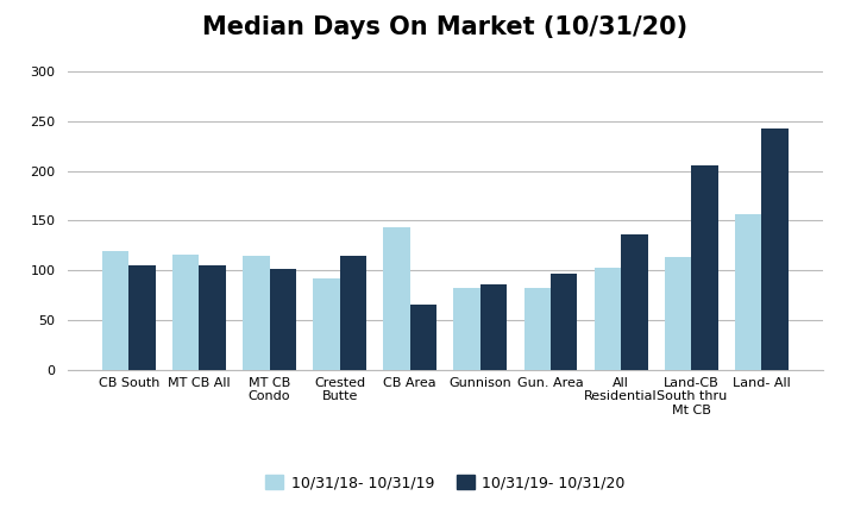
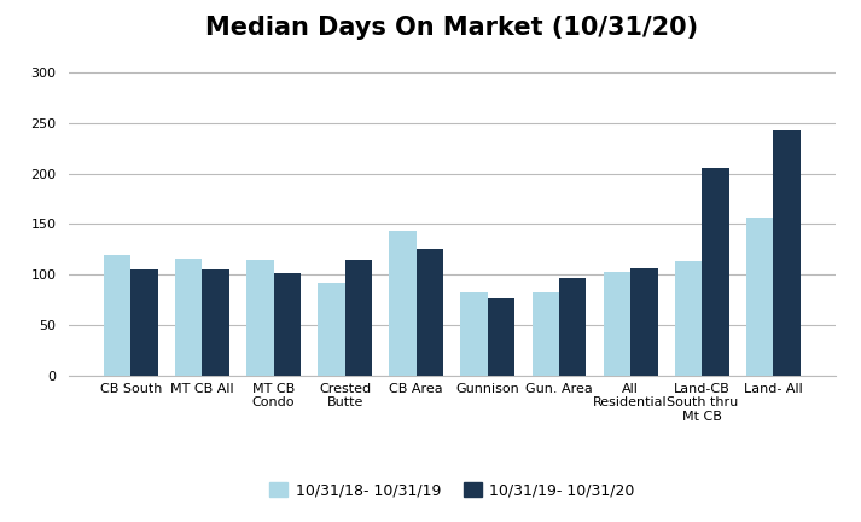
10/31/19- 10/31/20/CB Area: 66 -> 125
10/31/19- 10/31/20/Gunnison: 86 -> 76
10/31/19- 10/31/20/All Residential: 136 -> 106
